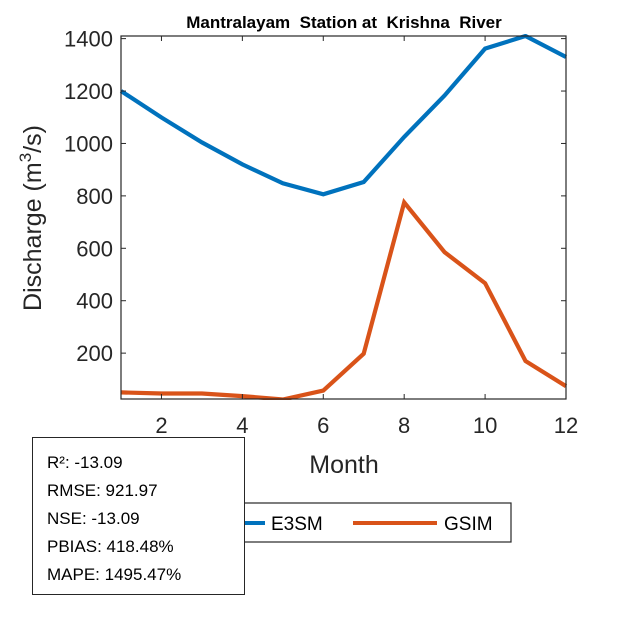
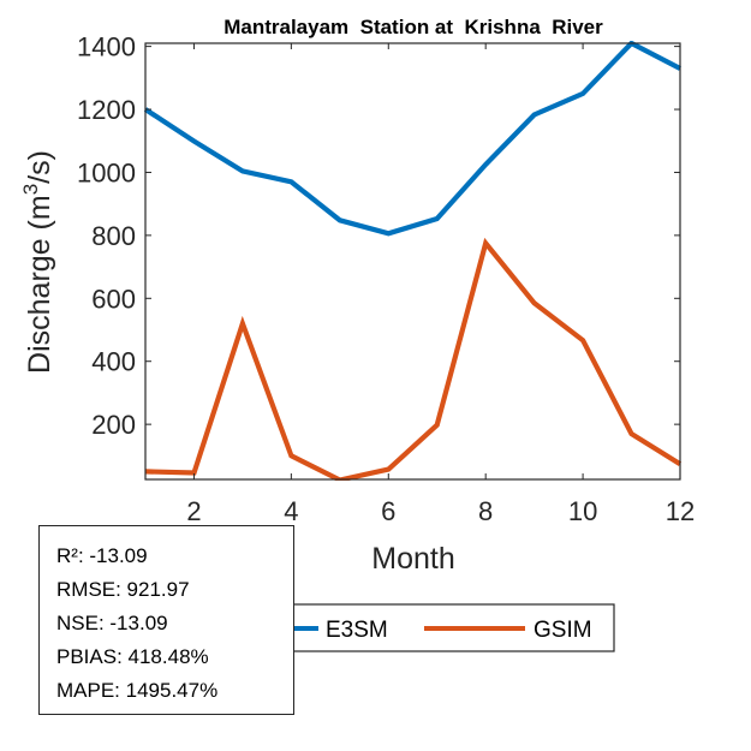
GSIM/3: 50 -> 520
E3SM/4: 920 -> 970
GSIM/4: 40 -> 100
E3SM/10: 1360 -> 1250
